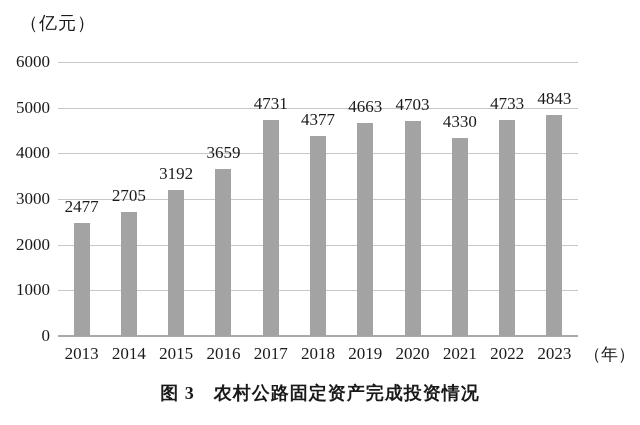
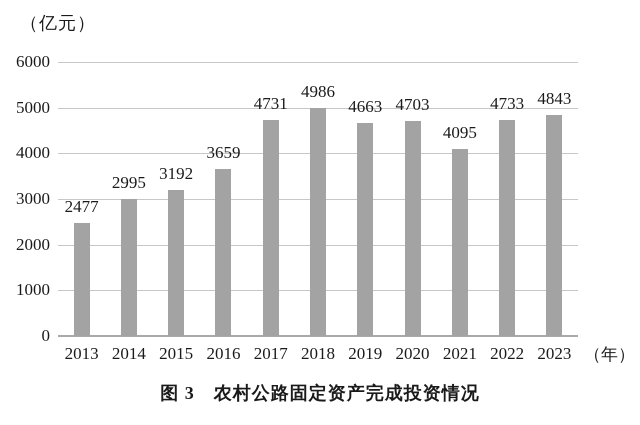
2014: 2705 -> 2995
2018: 4377 -> 4986
2021: 4330 -> 4095
